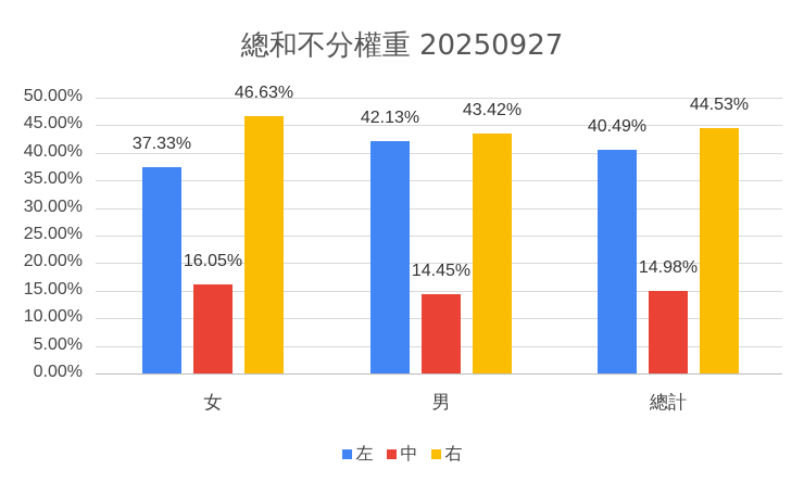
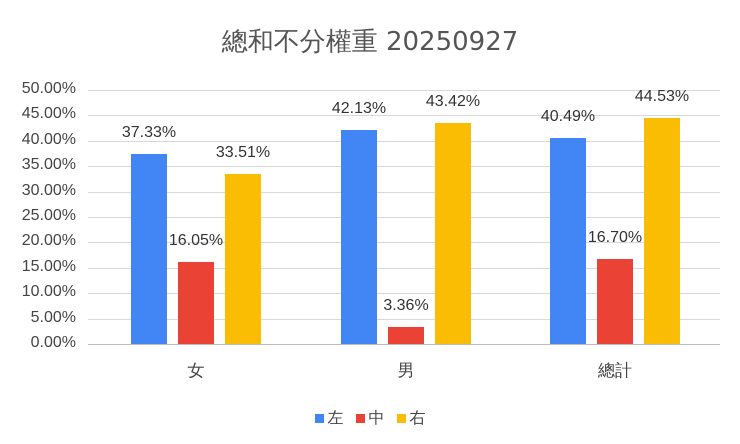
右/女: 46.63% -> 33.51%
中/男: 14.45% -> 3.36%
中/總計: 14.98% -> 16.70%
